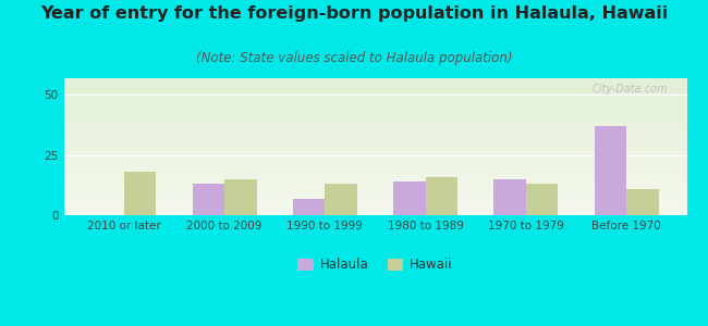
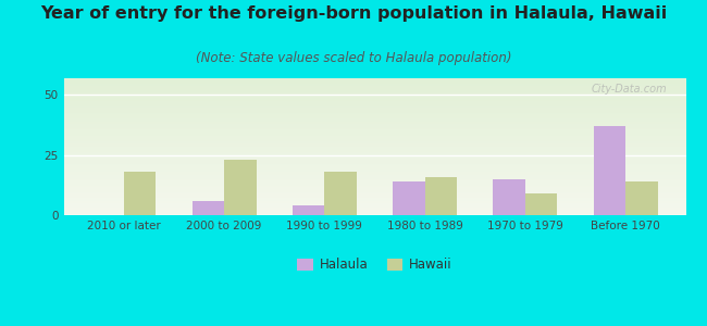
Halaula/2000 to 2009: 13 -> 6
Hawaii/2000 to 2009: 15 -> 23
Halaula/1990 to 1999: 7 -> 4
Hawaii/1990 to 1999: 13 -> 18
Hawaii/1970 to 1979: 13 -> 9
Hawaii/Before 1970: 11 -> 14
